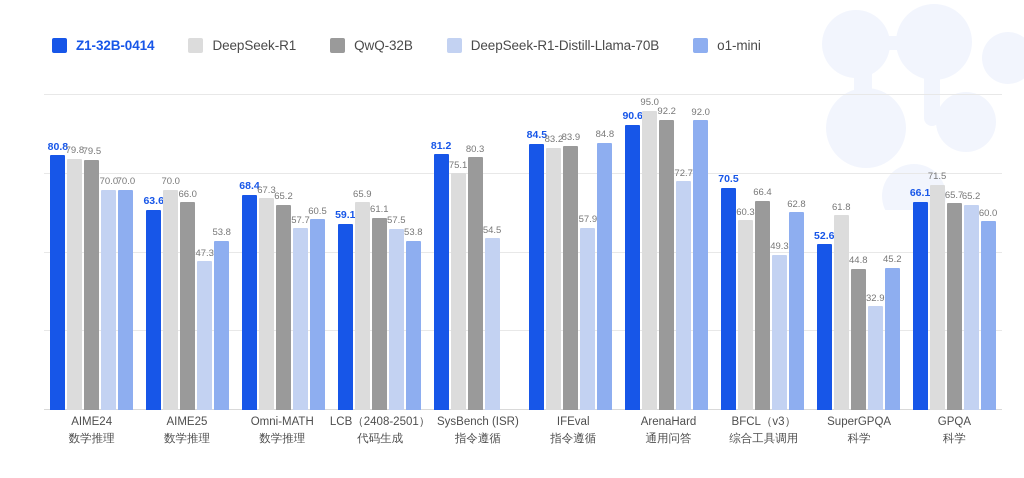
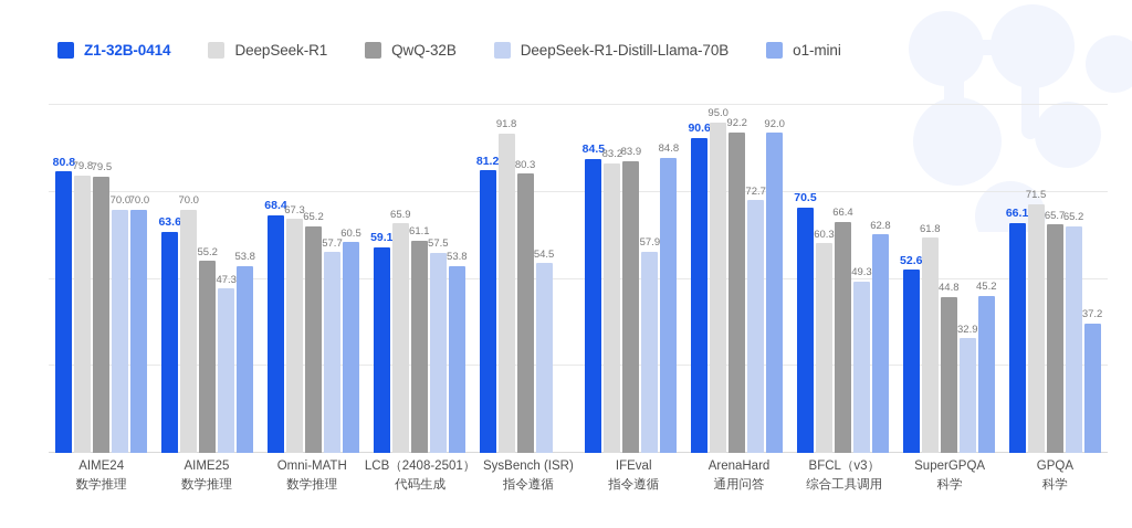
QwQ-32B/AIME25: 66.0 -> 55.2
DeepSeek-R1/SysBench (ISR): 75.1 -> 91.8
o1-mini/GPQA: 60.0 -> 37.2
